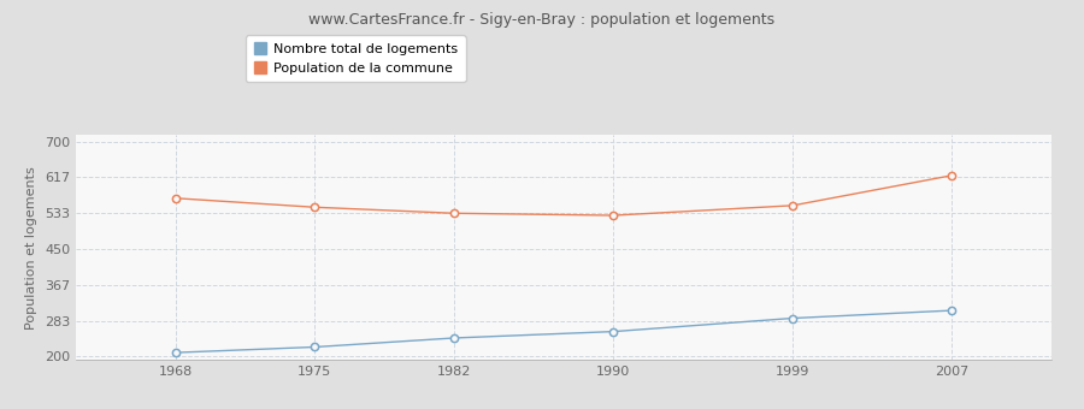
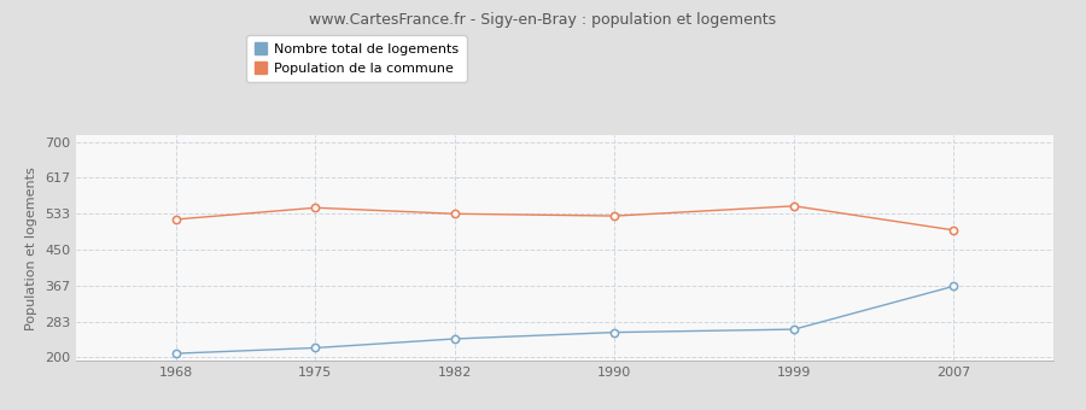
Population de la commune/1968: 568 -> 520
Nombre total de logements/1999: 289 -> 265
Nombre total de logements/2007: 307 -> 365
Population de la commune/2007: 621 -> 495
